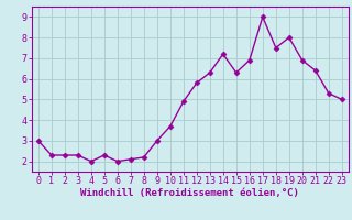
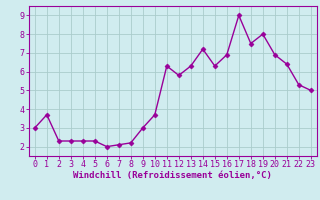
1: 2.3 -> 3.7
4: 2.0 -> 2.3
11: 4.9 -> 6.3
